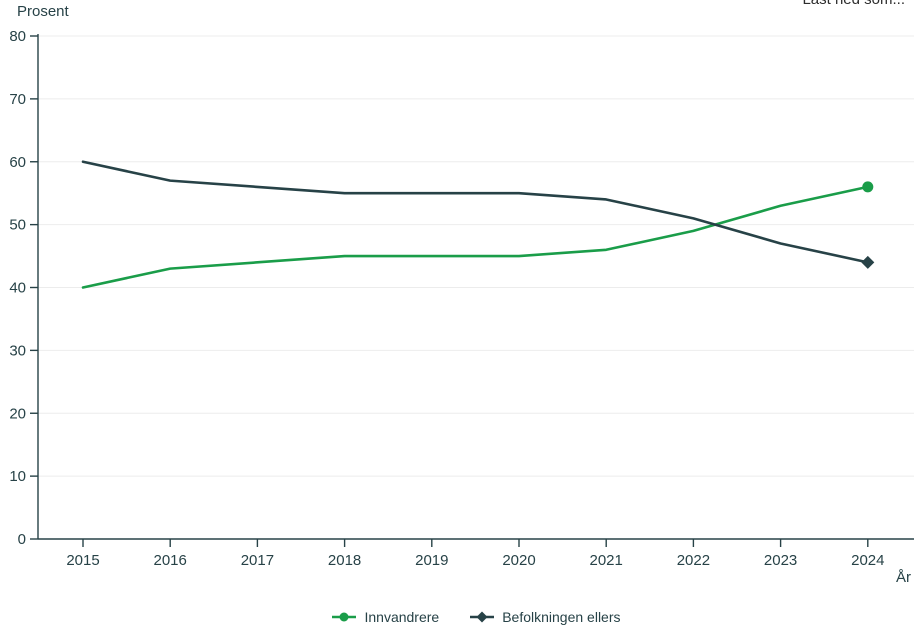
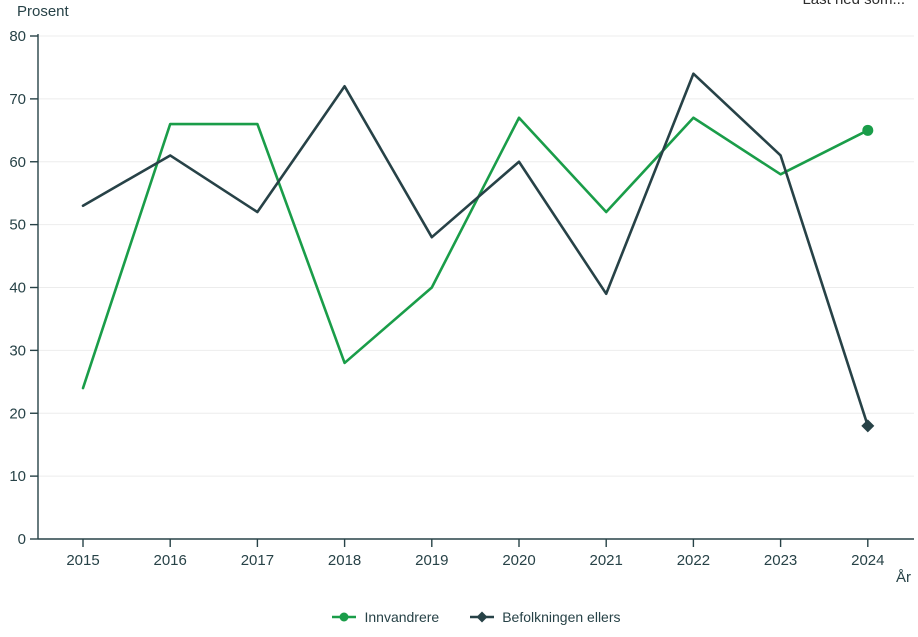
Innvandrere/2015: 40 -> 24
Befolkningen ellers/2015: 60 -> 53
Innvandrere/2016: 43 -> 66
Befolkningen ellers/2016: 57 -> 61
Innvandrere/2017: 44 -> 66
Befolkningen ellers/2017: 56 -> 52
Innvandrere/2018: 45 -> 28
Befolkningen ellers/2018: 55 -> 72
Innvandrere/2019: 45 -> 40
Befolkningen ellers/2019: 55 -> 48
Innvandrere/2020: 45 -> 67
Befolkningen ellers/2020: 55 -> 60
Innvandrere/2021: 46 -> 52
Befolkningen ellers/2021: 54 -> 39
Innvandrere/2022: 49 -> 67
Befolkningen ellers/2022: 51 -> 74
Innvandrere/2023: 53 -> 58
Befolkningen ellers/2023: 47 -> 61
Innvandrere/2024: 56 -> 65
Befolkningen ellers/2024: 44 -> 18
